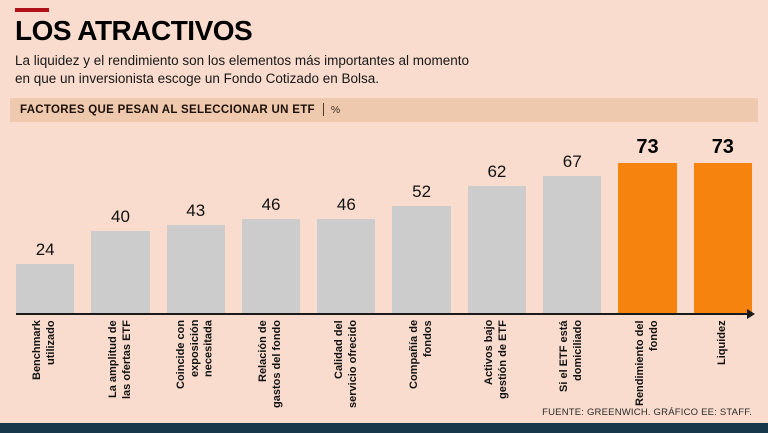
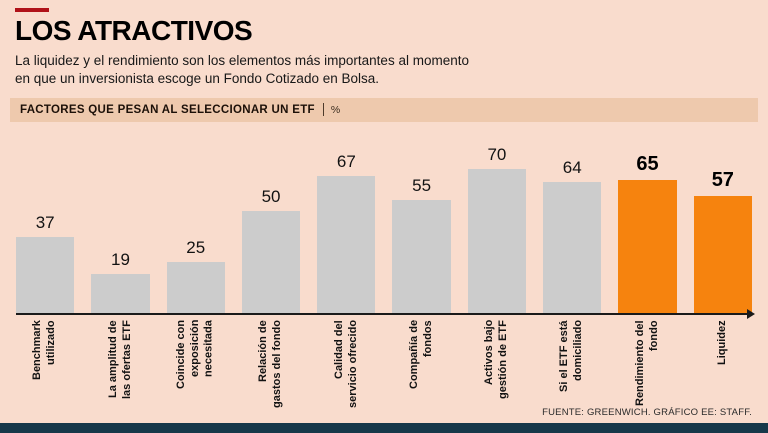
Benchmark utilizado: 24 -> 37
La amplitud de las ofertas ETF: 40 -> 19
Coincide con exposición necesitada: 43 -> 25
Relación de gastos del fondo: 46 -> 50
Calidad del servicio ofrecido: 46 -> 67
Compañía de fondos: 52 -> 55
Activos bajo gestión de ETF: 62 -> 70
Si el ETF está domiciliado: 67 -> 64
Rendimiento del fondo: 73 -> 65
Liquidez: 73 -> 57
